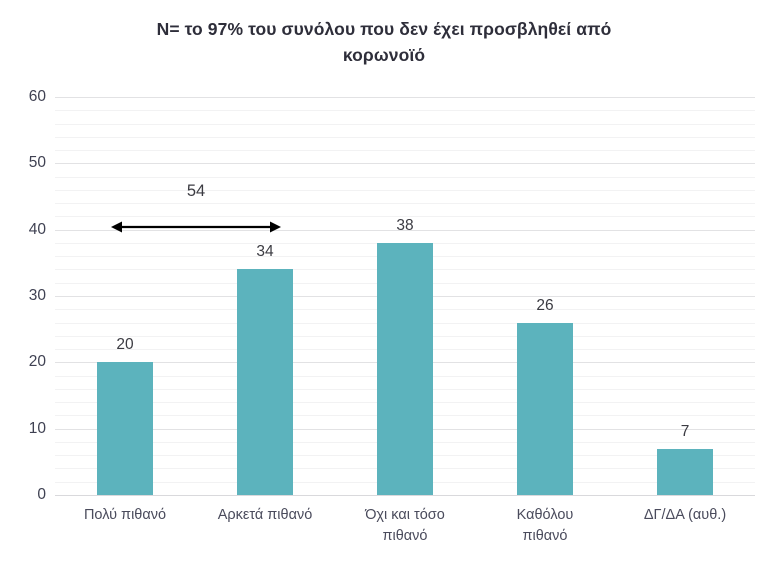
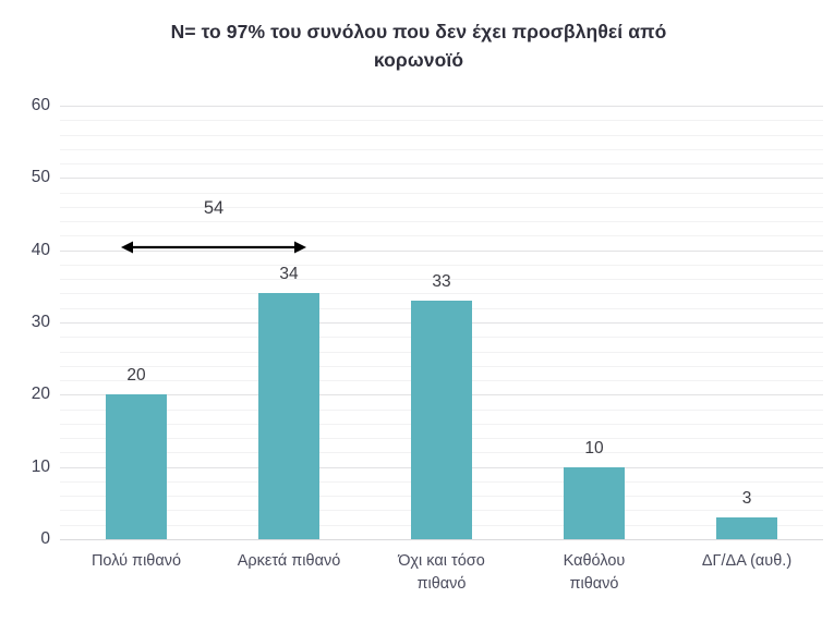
Όχι και τόσο πιθανό: 38 -> 33
Καθόλου πιθανό: 26 -> 10
ΔΓ/ΔΑ (αυθ.): 7 -> 3
